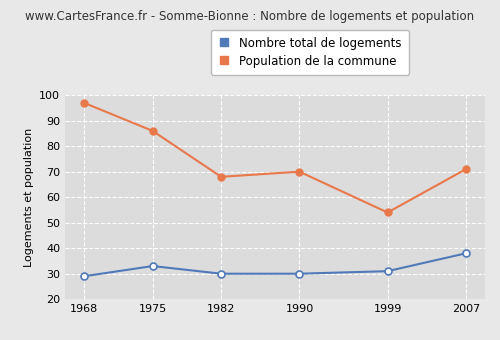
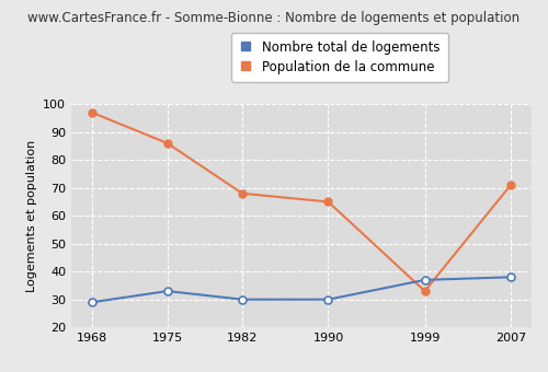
Population de la commune/1990: 70 -> 65
Nombre total de logements/1999: 31 -> 37
Population de la commune/1999: 54 -> 33
